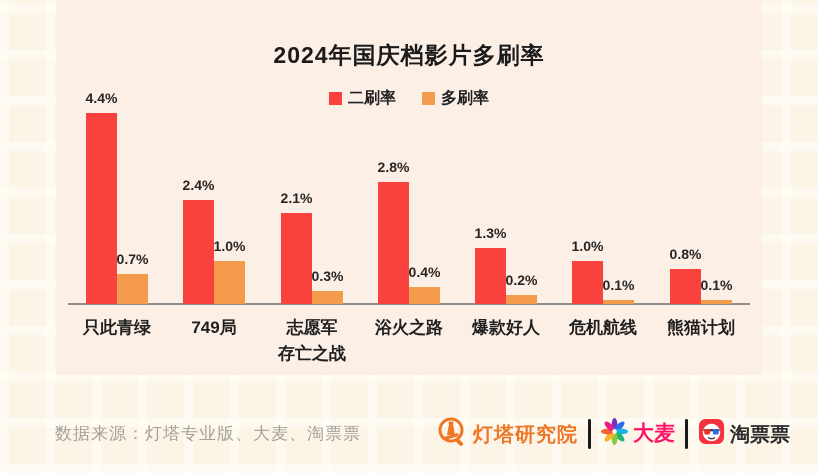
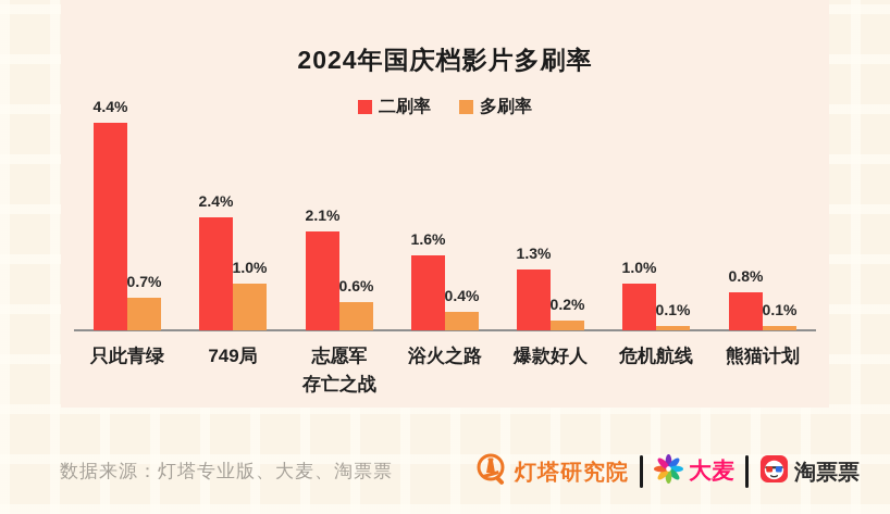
多刷率/志愿军 存亡之战: 0.3% -> 0.6%
二刷率/浴火之路: 2.8% -> 1.6%
